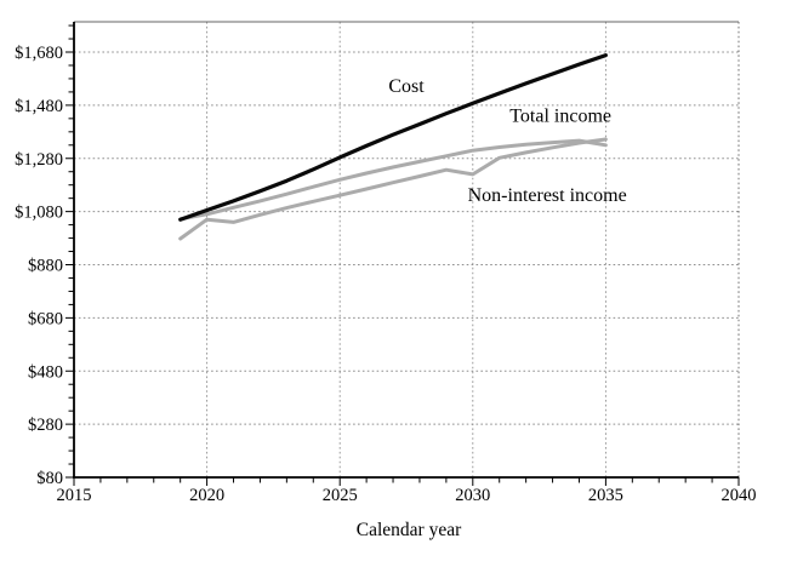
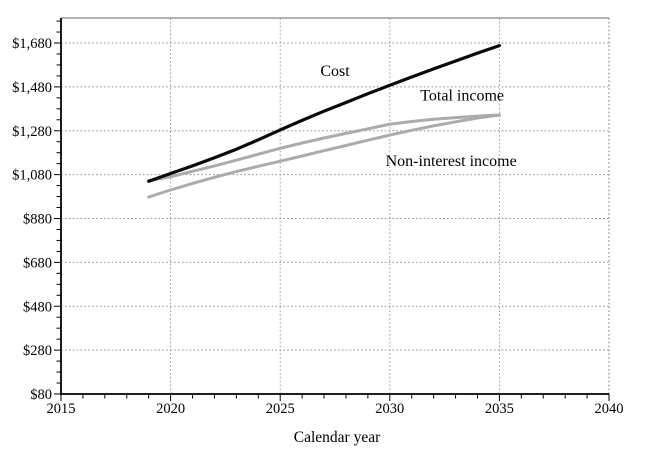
Non-interest income/2020: $1050 -> $1010
Non-interest income/2030: $1220 -> $1260
Total income/2035: $1330 -> $1350
